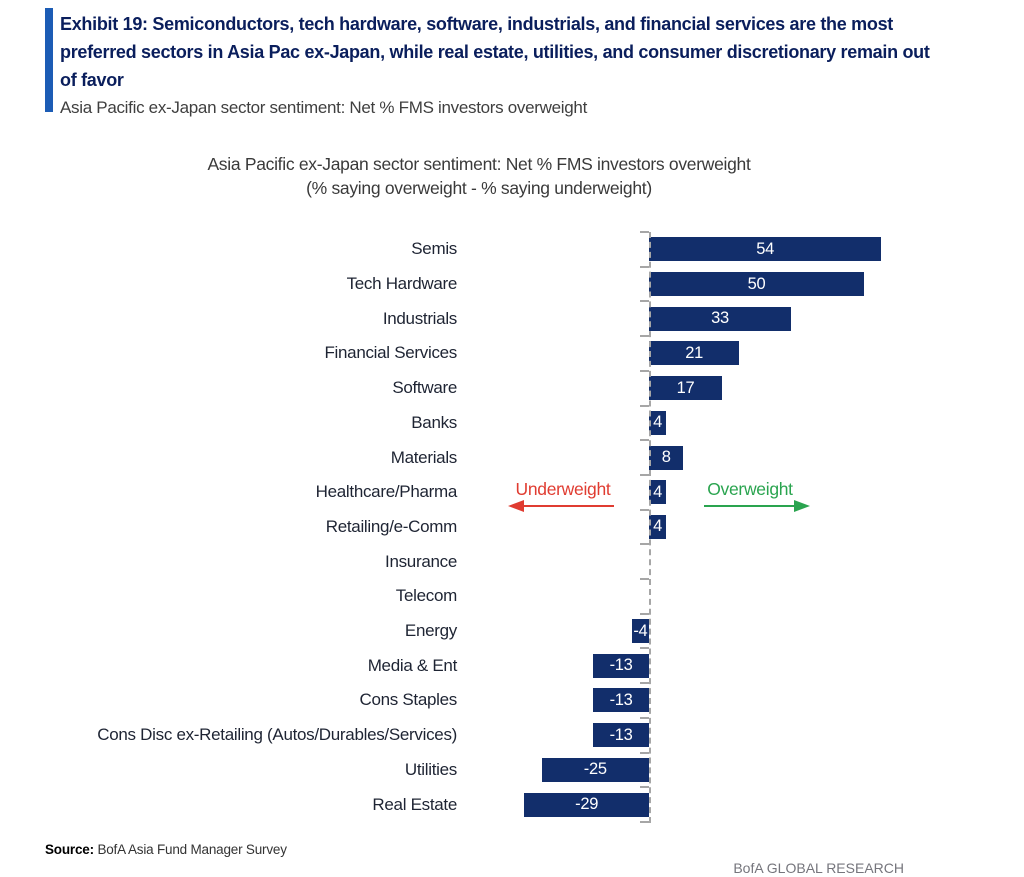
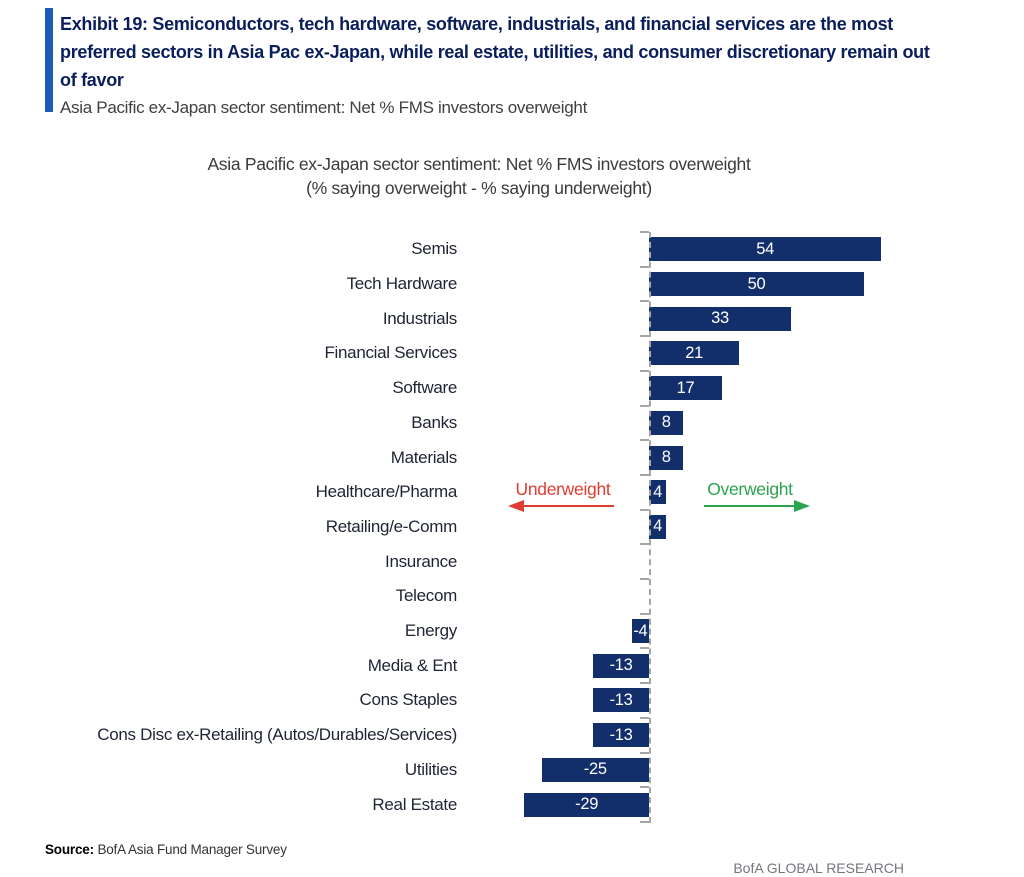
Banks: 4 -> 8
